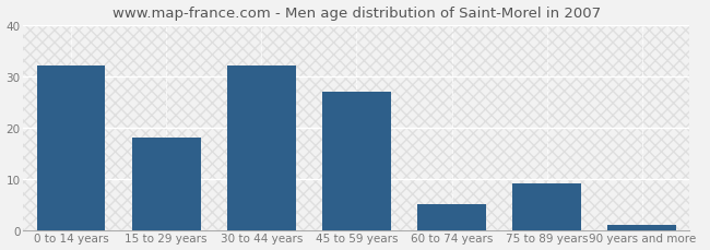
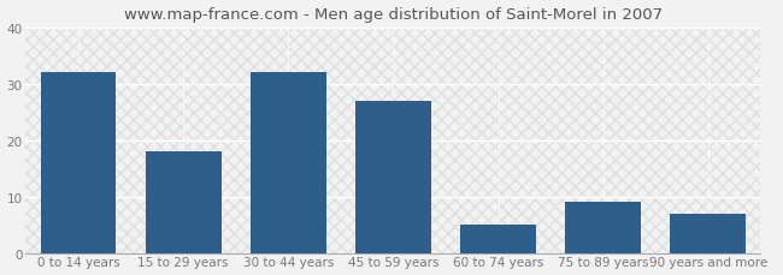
90 years and more: 1 -> 7
